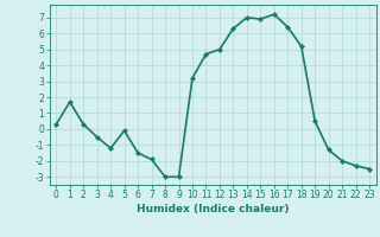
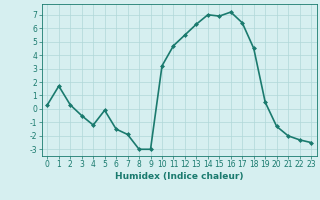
12: 5.0 -> 5.5
18: 5.2 -> 4.5
